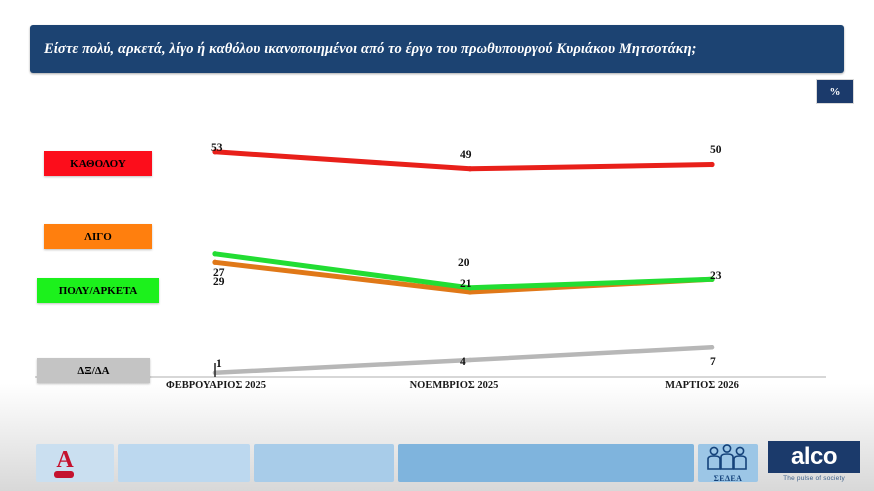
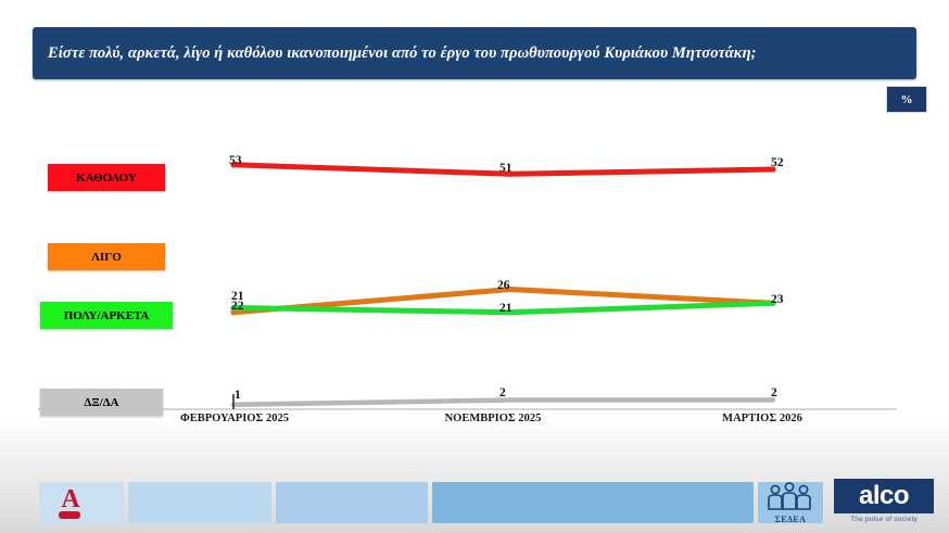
ΛΙΓΟ/ΦΕΒΡΟΥΑΡΙΟΣ 2025: 27 -> 21
ΠΟΛΥ/ΑΡΚΕΤΑ/ΦΕΒΡΟΥΑΡΙΟΣ 2025: 29 -> 22
ΚΑΘΟΛΟΥ/ΝΟΕΜΒΡΙΟΣ 2025: 49 -> 51
ΛΙΓΟ/ΝΟΕΜΒΡΙΟΣ 2025: 20 -> 26
ΔΞ/ΔΑ/ΝΟΕΜΒΡΙΟΣ 2025: 4 -> 2
ΚΑΘΟΛΟΥ/ΜΑΡΤΙΟΣ 2026: 50 -> 52
ΔΞ/ΔΑ/ΜΑΡΤΙΟΣ 2026: 7 -> 2
